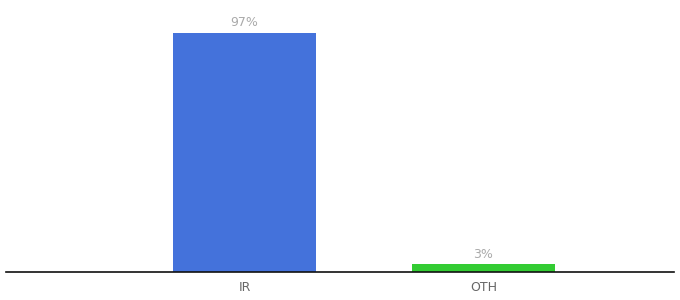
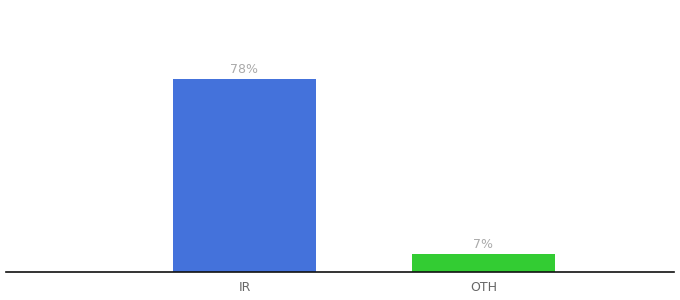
IR: 97% -> 78%
OTH: 3% -> 7%
